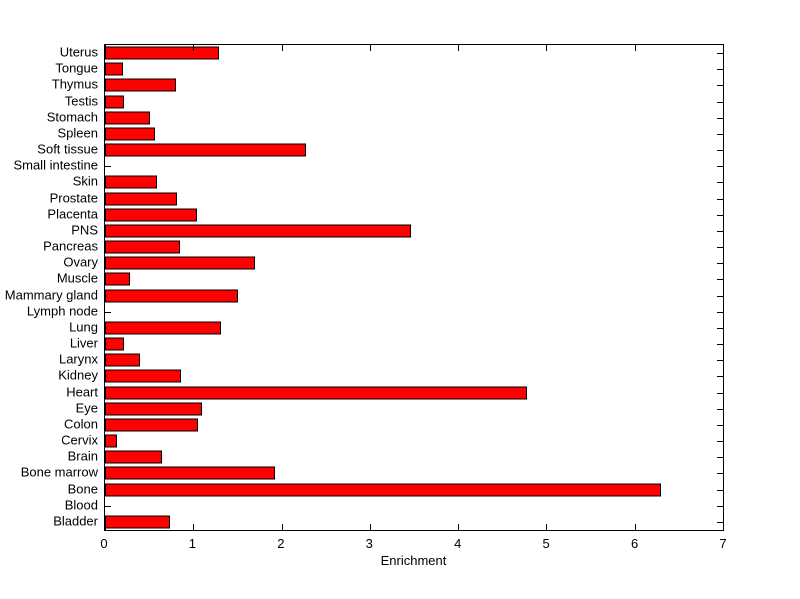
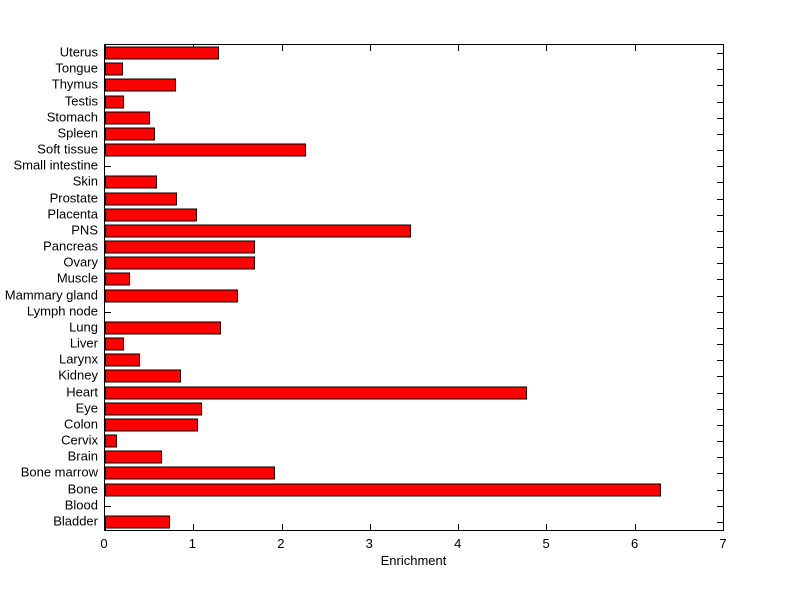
Pancreas: 0.8 -> 1.7
